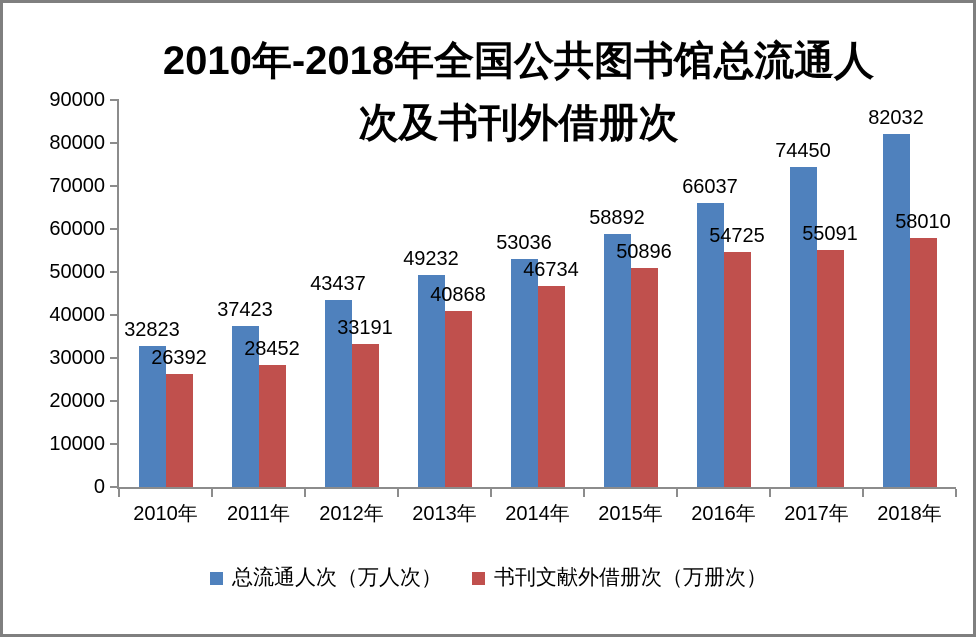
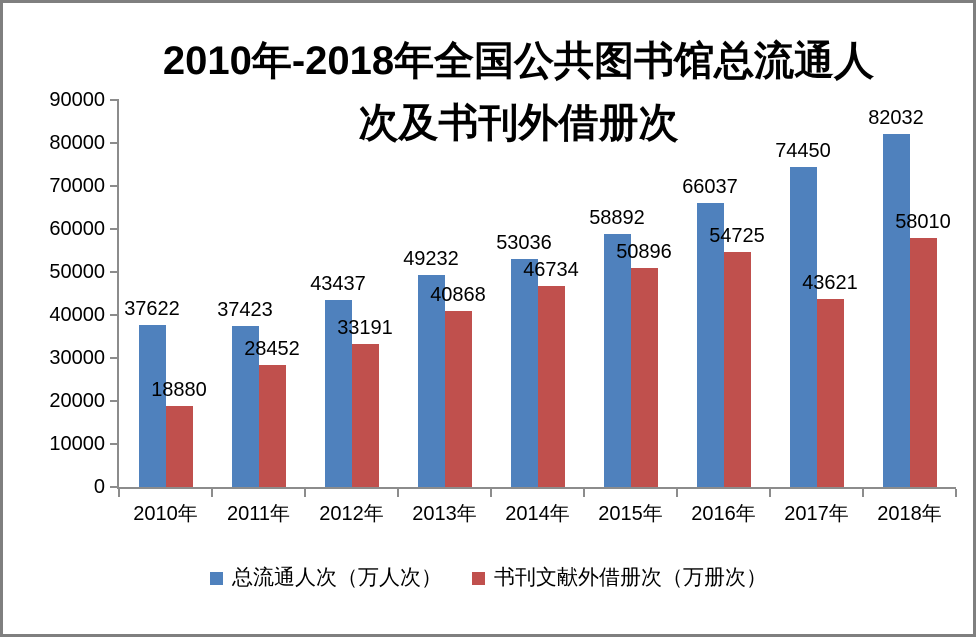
总流通人次（万人次）/2010年: 32823 -> 37622
书刊文献外借册次（万册次）/2010年: 26392 -> 18880
书刊文献外借册次（万册次）/2017年: 55091 -> 43621
